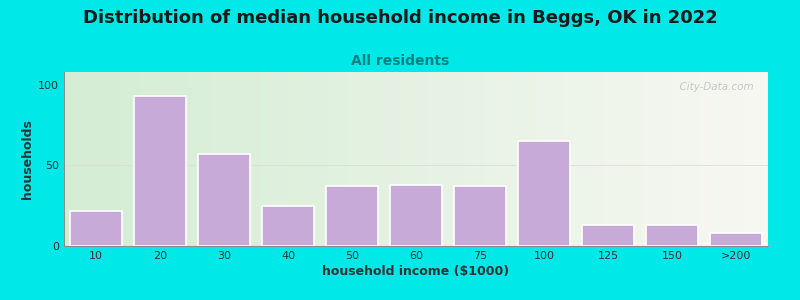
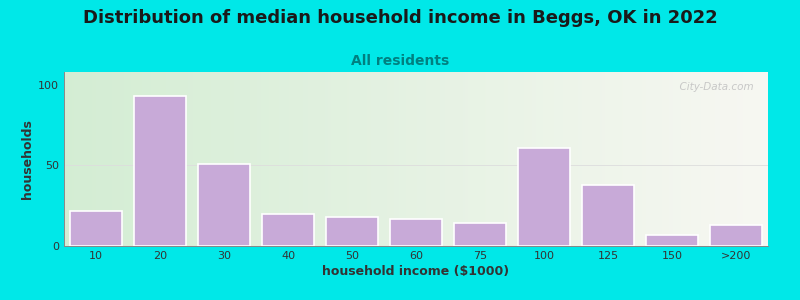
30: 57 -> 51
40: 25 -> 20
50: 37 -> 18
60: 38 -> 17
75: 37 -> 14
100: 65 -> 61
125: 13 -> 38
150: 13 -> 7
>200: 8 -> 13
